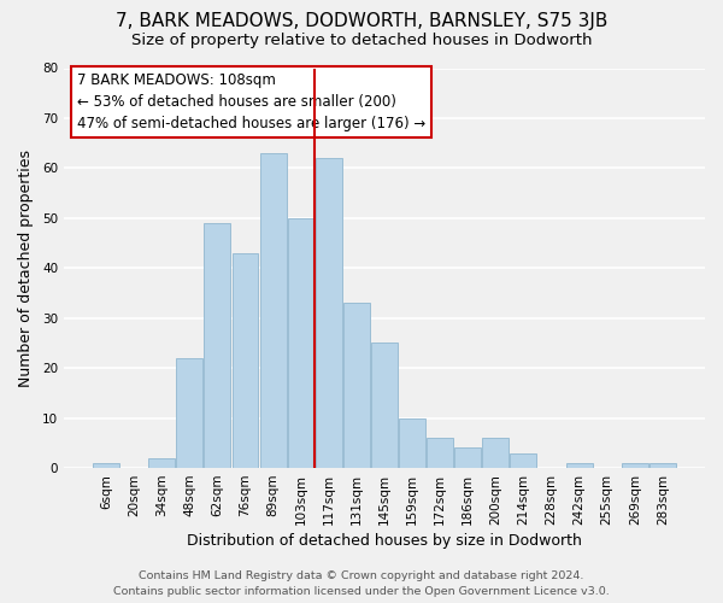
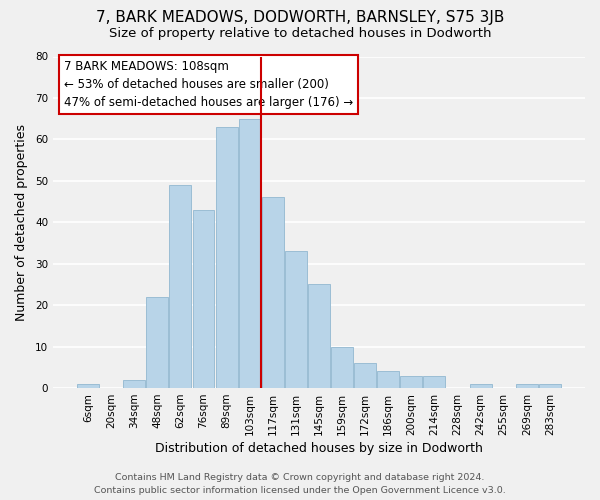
103sqm: 50 -> 65
117sqm: 62 -> 46
200sqm: 6 -> 3
